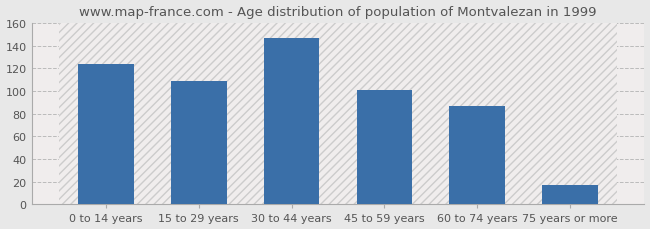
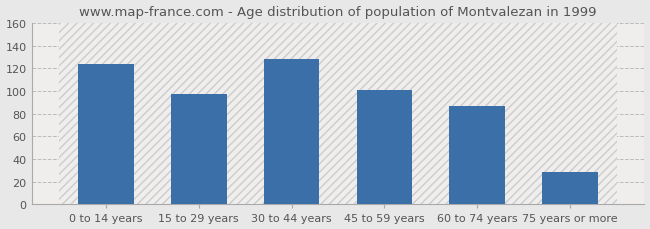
15 to 29 years: 109 -> 97
30 to 44 years: 147 -> 128
75 years or more: 17 -> 29
